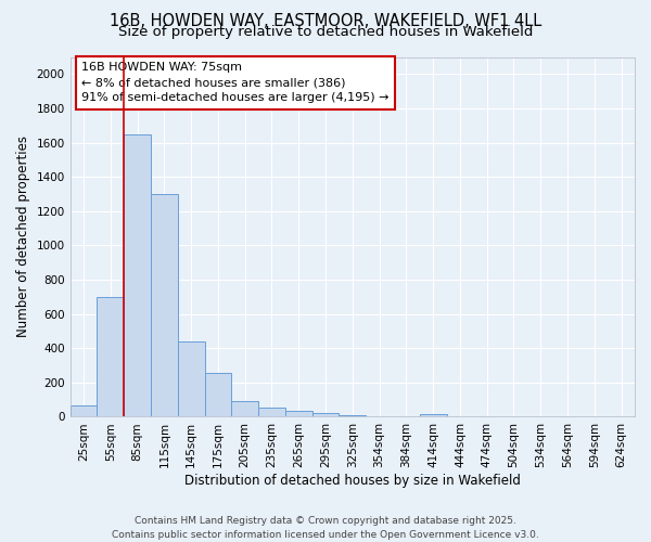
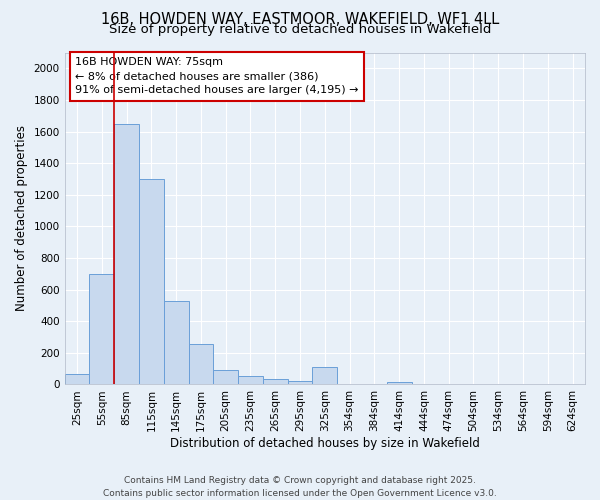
145sqm: 440 -> 530
325sqm: 10 -> 110
